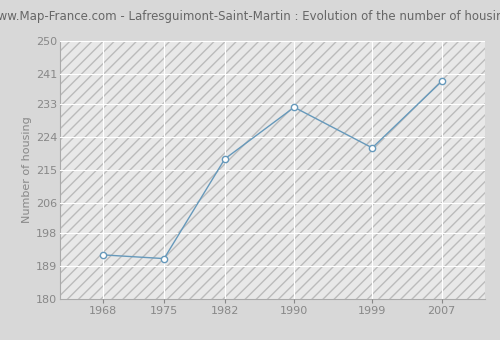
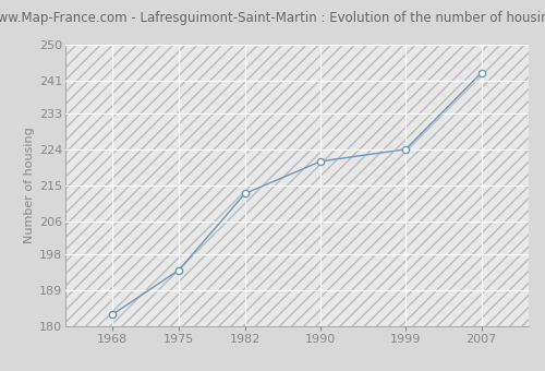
1968: 192 -> 183
1975: 191 -> 194
1982: 218 -> 213
1990: 232 -> 221
1999: 221 -> 224
2007: 239 -> 243
